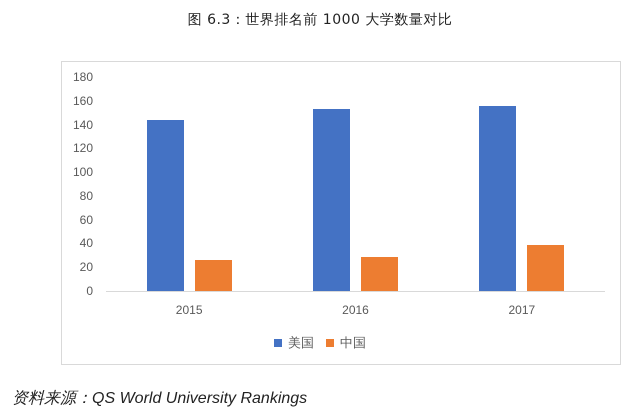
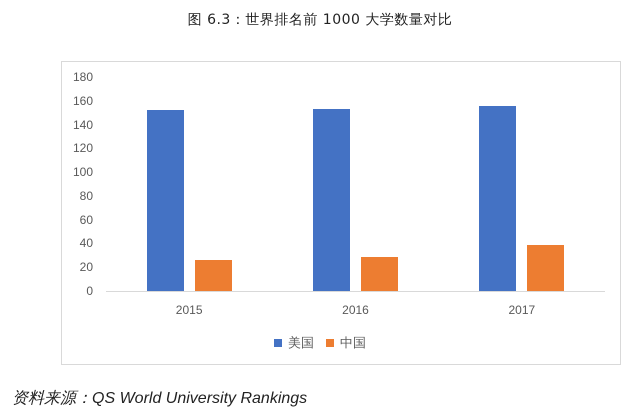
美国/2015: 144 -> 152
